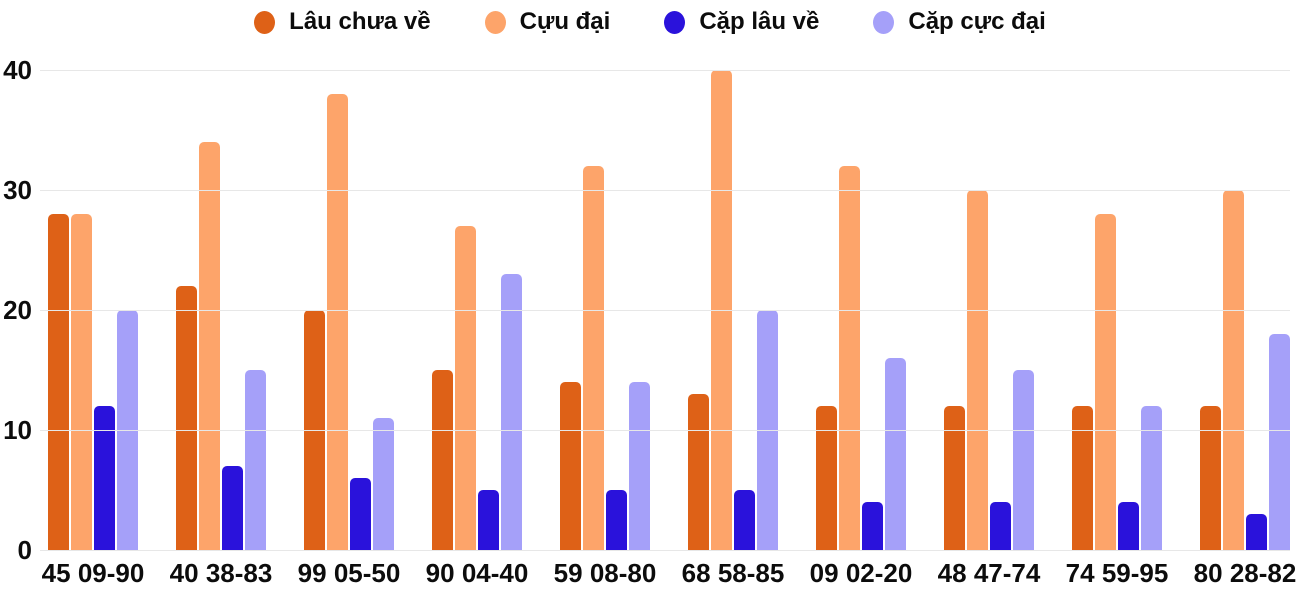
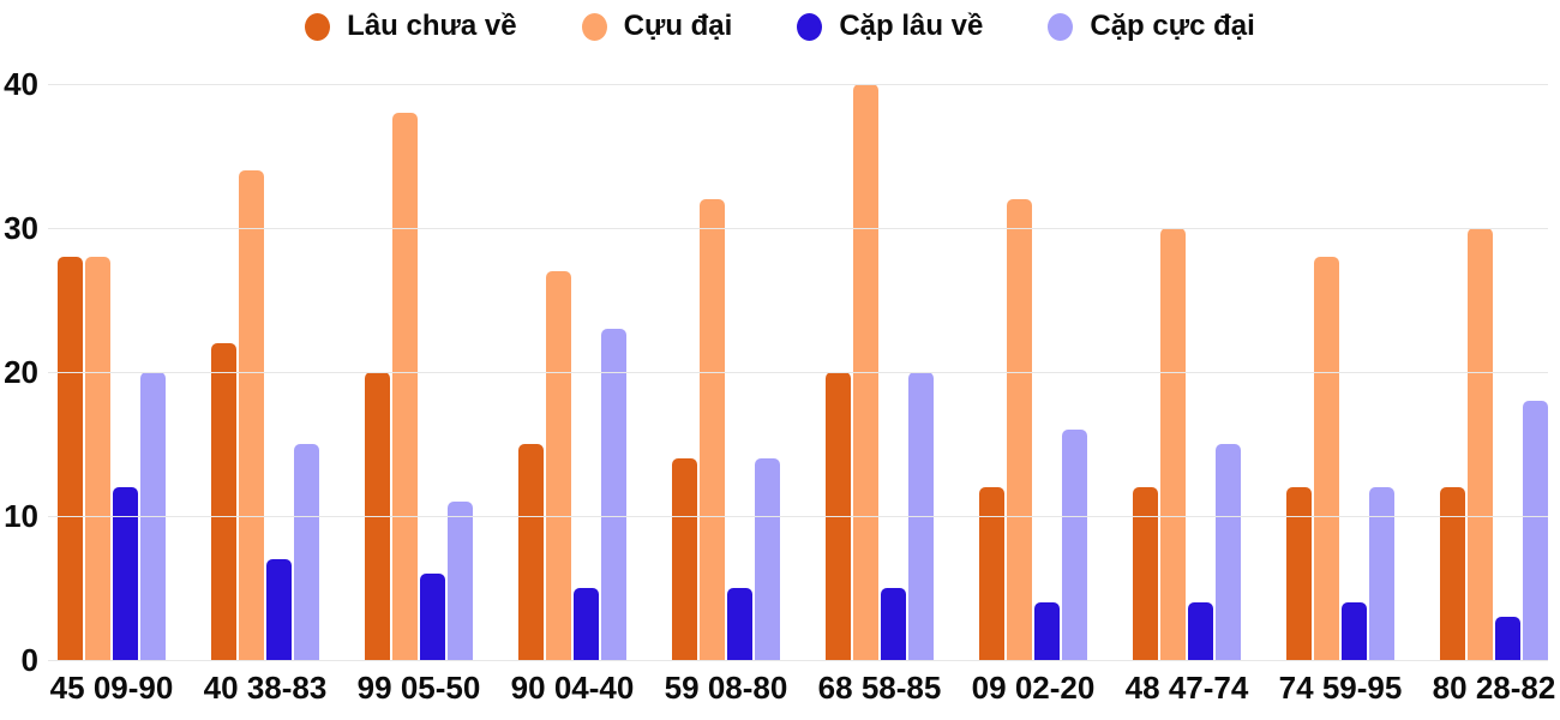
Lâu chưa về/68 58-85: 13 -> 20
